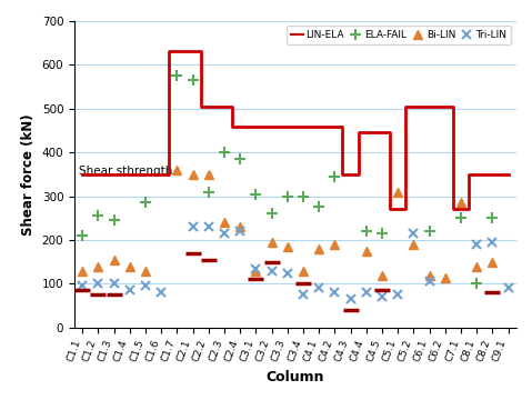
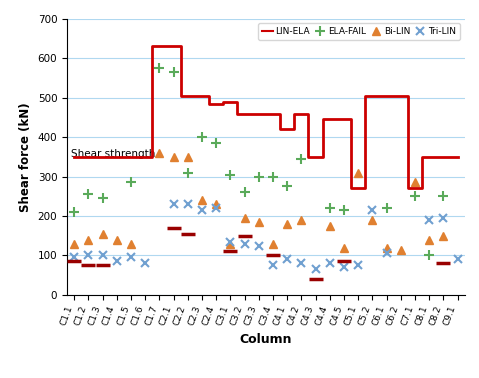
LIN-ELA/C2.4: 460 -> 485
LIN-ELA/C3.1: 460 -> 490
LIN-ELA/C4.1: 460 -> 420
